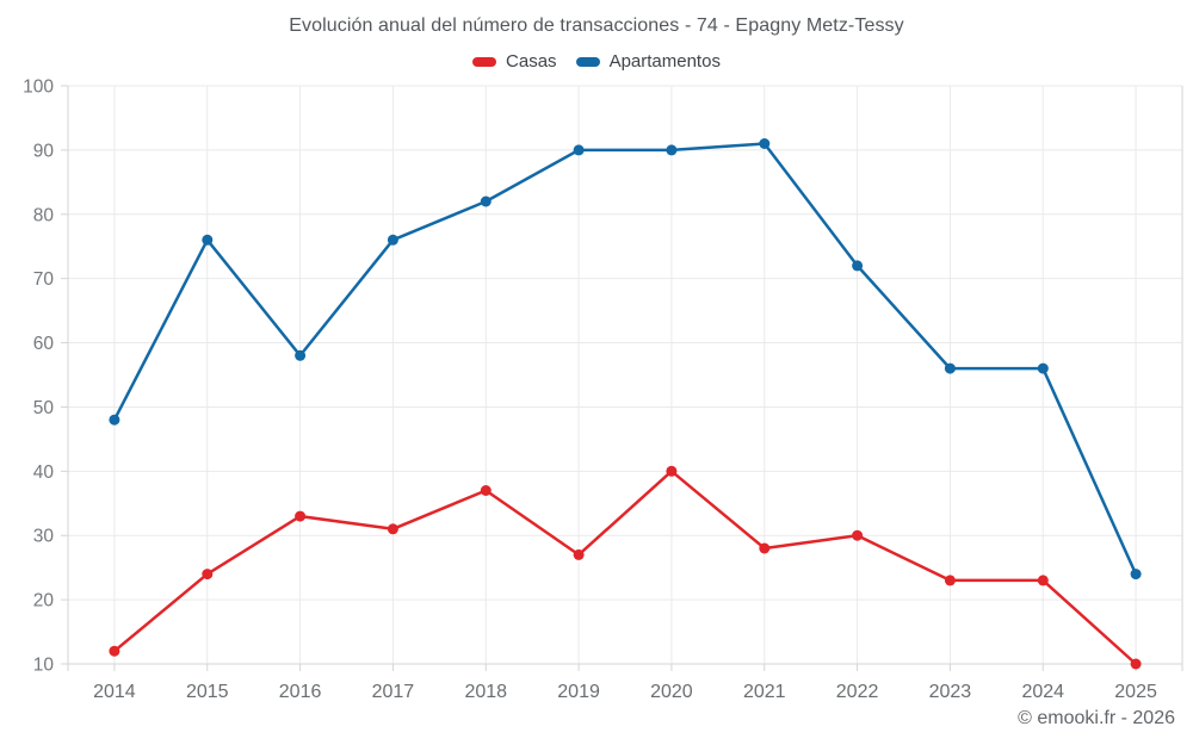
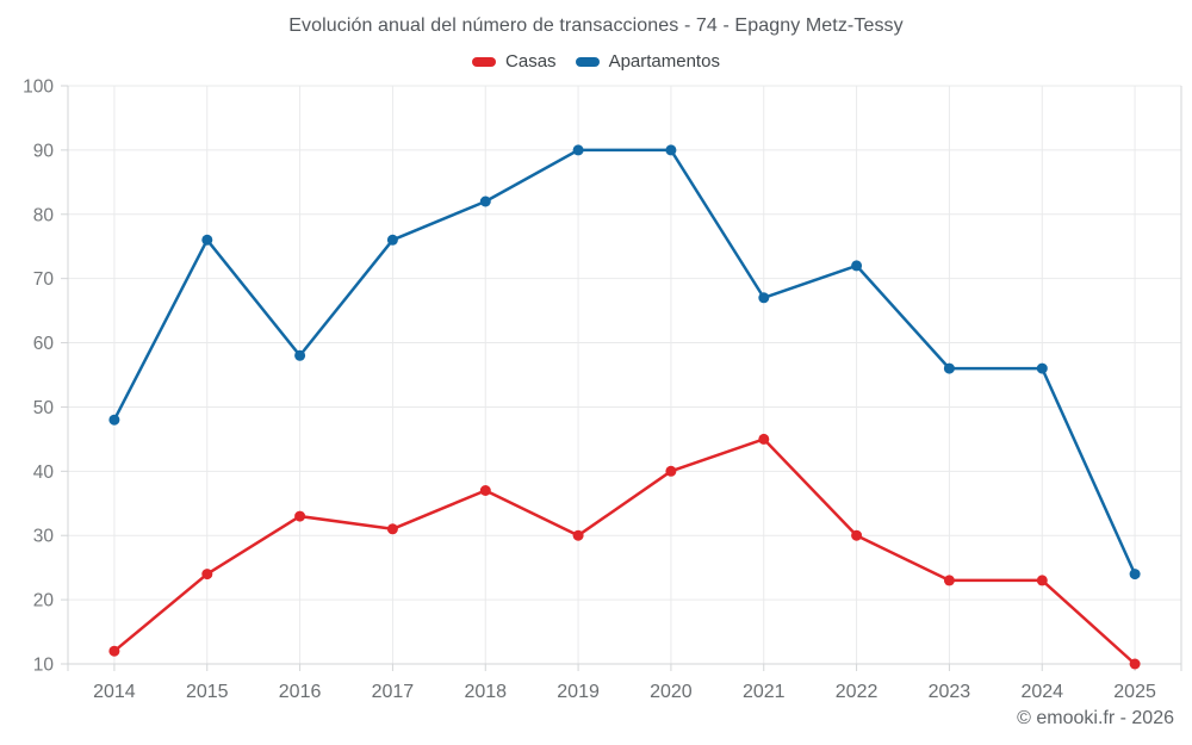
Casas/2019: 27 -> 30
Casas/2021: 28 -> 45
Apartamentos/2021: 91 -> 67
